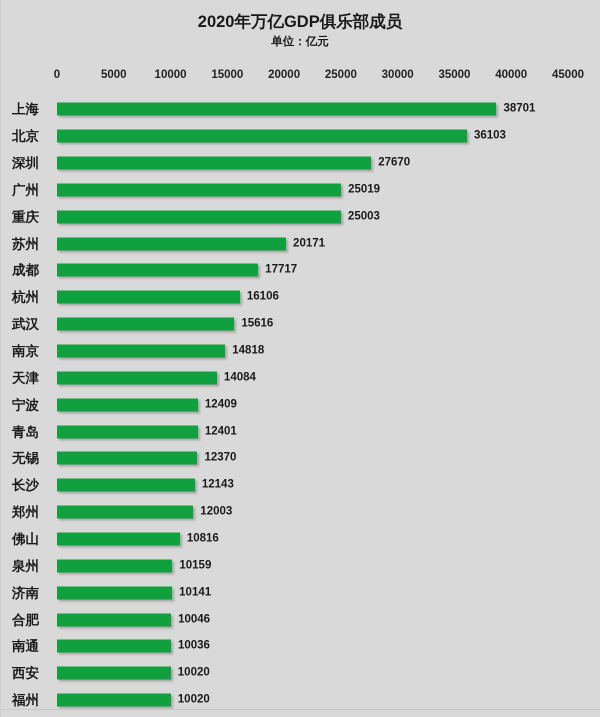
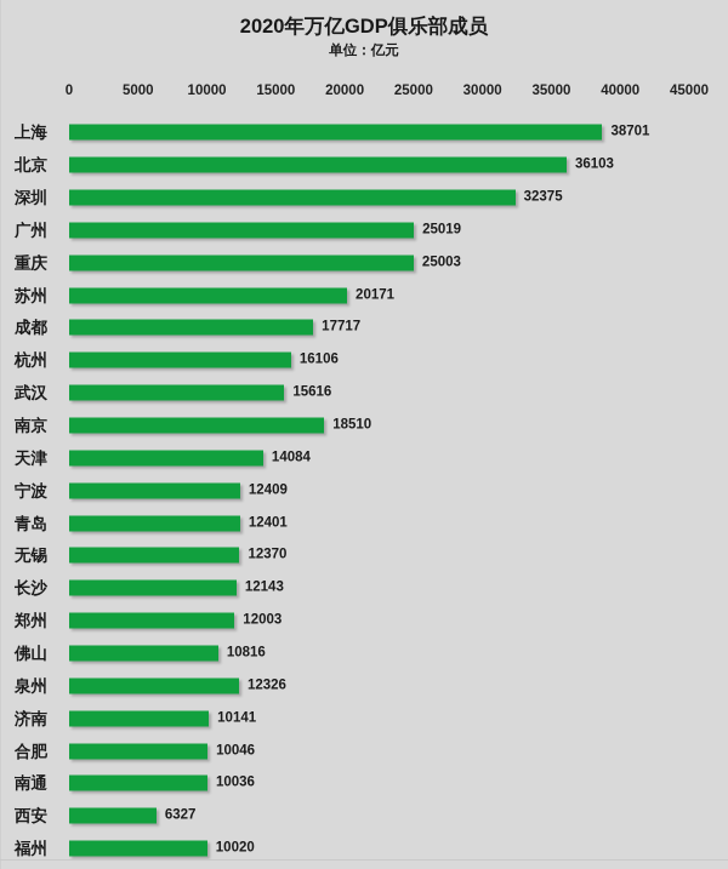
深圳: 27670 -> 32375
南京: 14818 -> 18510
泉州: 10159 -> 12326
西安: 10020 -> 6327
